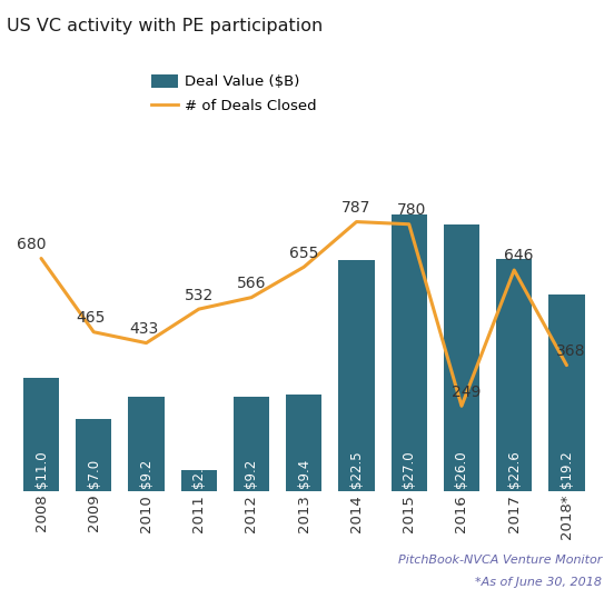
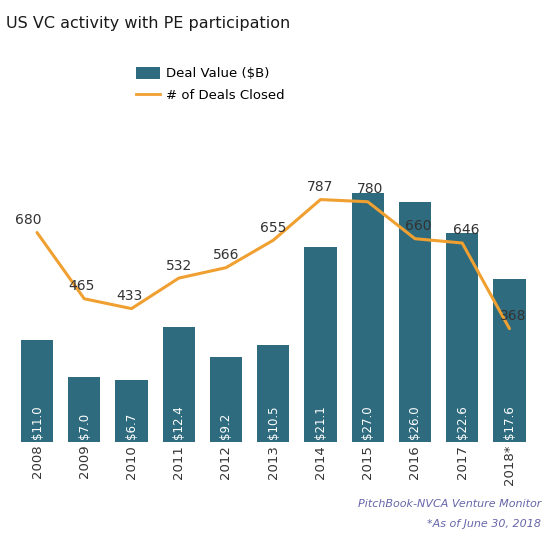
Deal Value ($B)/2010: $9.2 -> $6.7
Deal Value ($B)/2011: $2.1 -> $12.4
Deal Value ($B)/2013: $9.4 -> $10.5
Deal Value ($B)/2014: $22.5 -> $21.1
# of Deals Closed/2016: 249 -> 660
Deal Value ($B)/2018*: $19.2 -> $17.6
